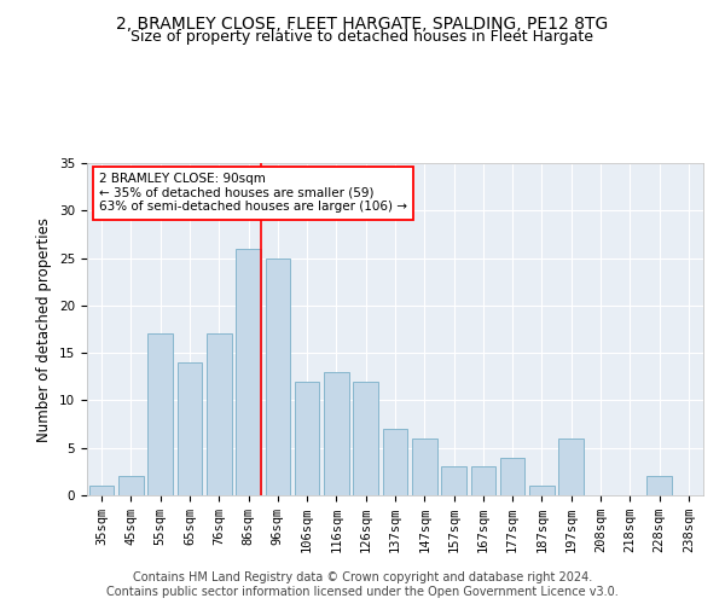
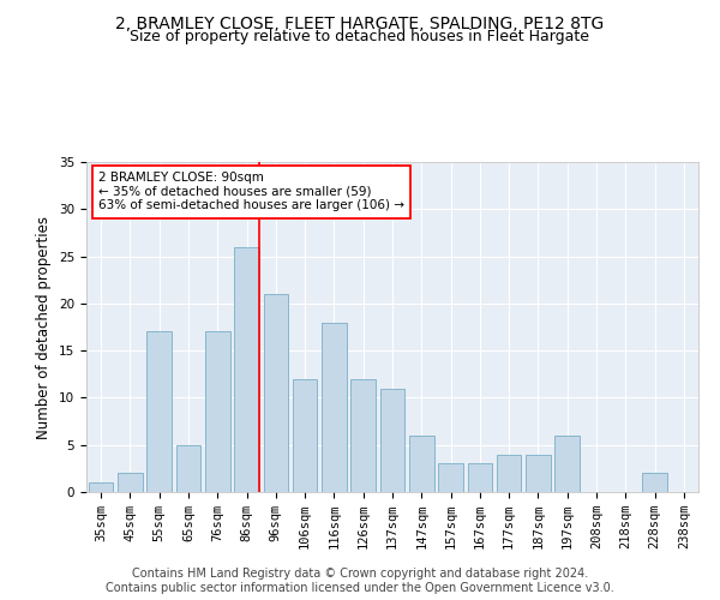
65sqm: 14 -> 5
96sqm: 25 -> 21
116sqm: 13 -> 18
137sqm: 7 -> 11
187sqm: 1 -> 4
